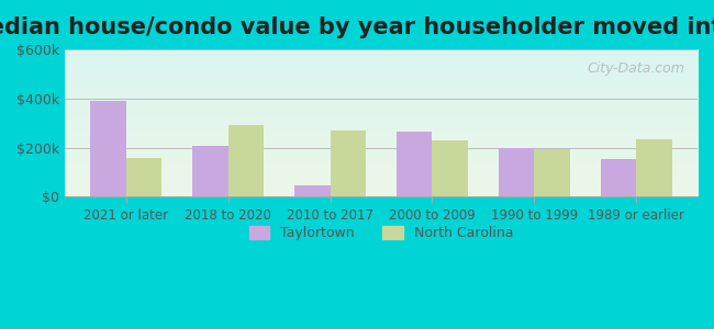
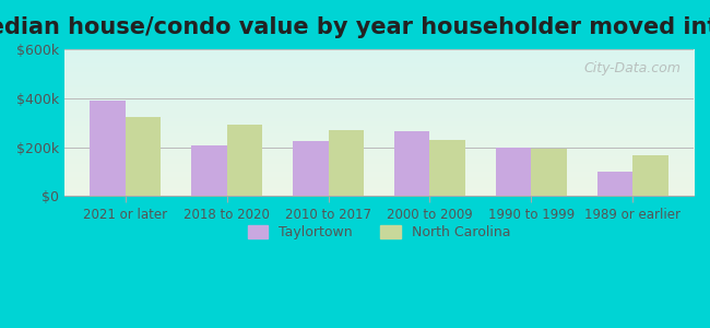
North Carolina/2021 or later: $160k -> $325k
Taylortown/2010 to 2017: $45k -> $225k
Taylortown/1989 or earlier: $155k -> $100k
North Carolina/1989 or earlier: $235k -> $165k
